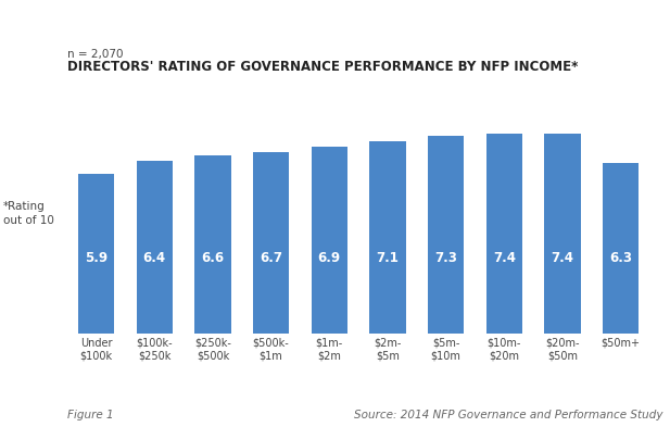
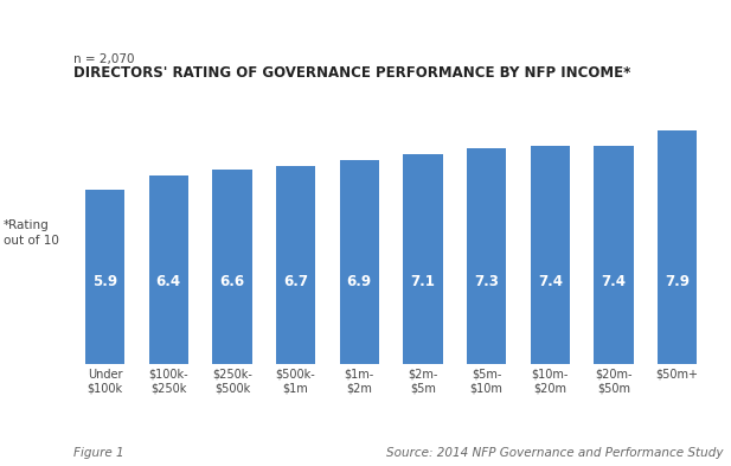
$50m+: 6.3 -> 7.9
